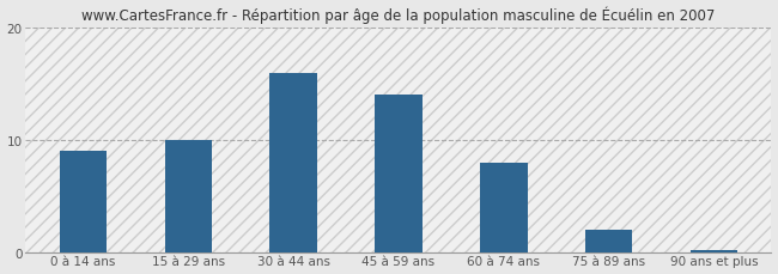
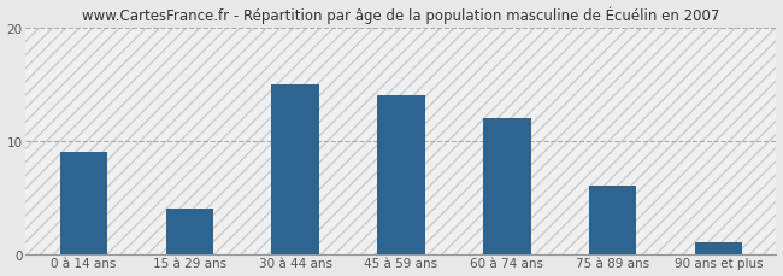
15 à 29 ans: 10.0 -> 4.0
30 à 44 ans: 16.0 -> 15.0
60 à 74 ans: 8.0 -> 12.0
75 à 89 ans: 2.0 -> 6.0
90 ans et plus: 0.2 -> 1.0
